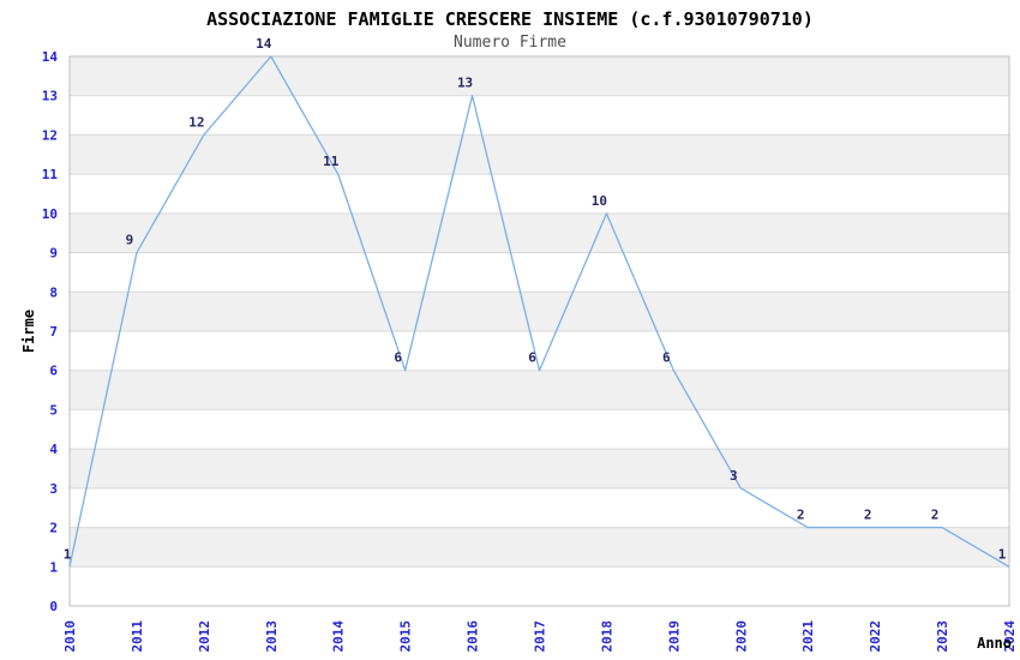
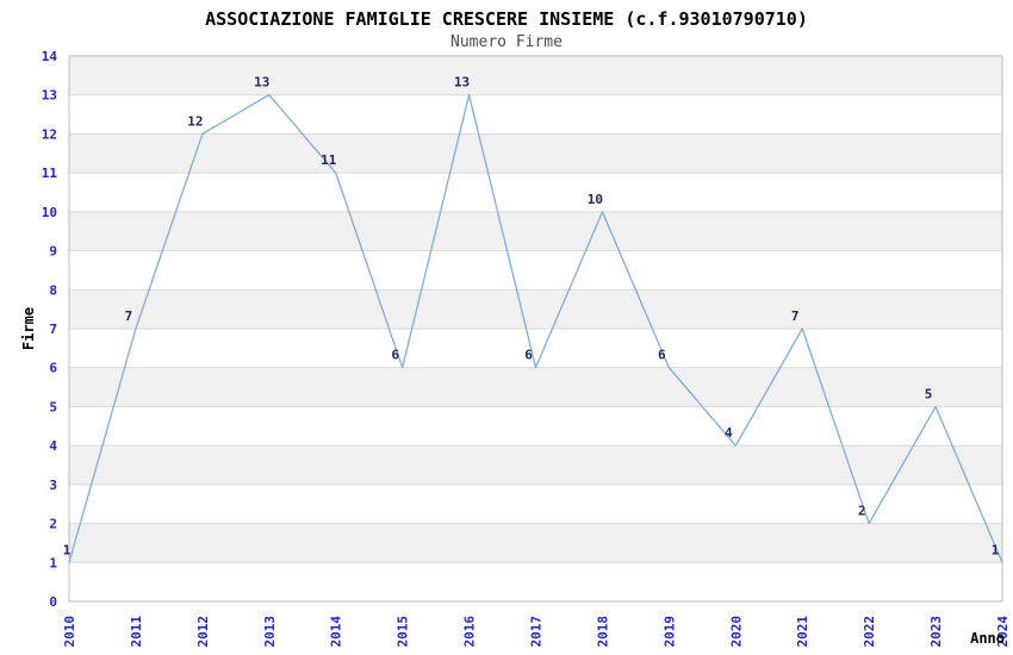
2011: 9 -> 7
2013: 14 -> 13
2020: 3 -> 4
2021: 2 -> 7
2023: 2 -> 5
